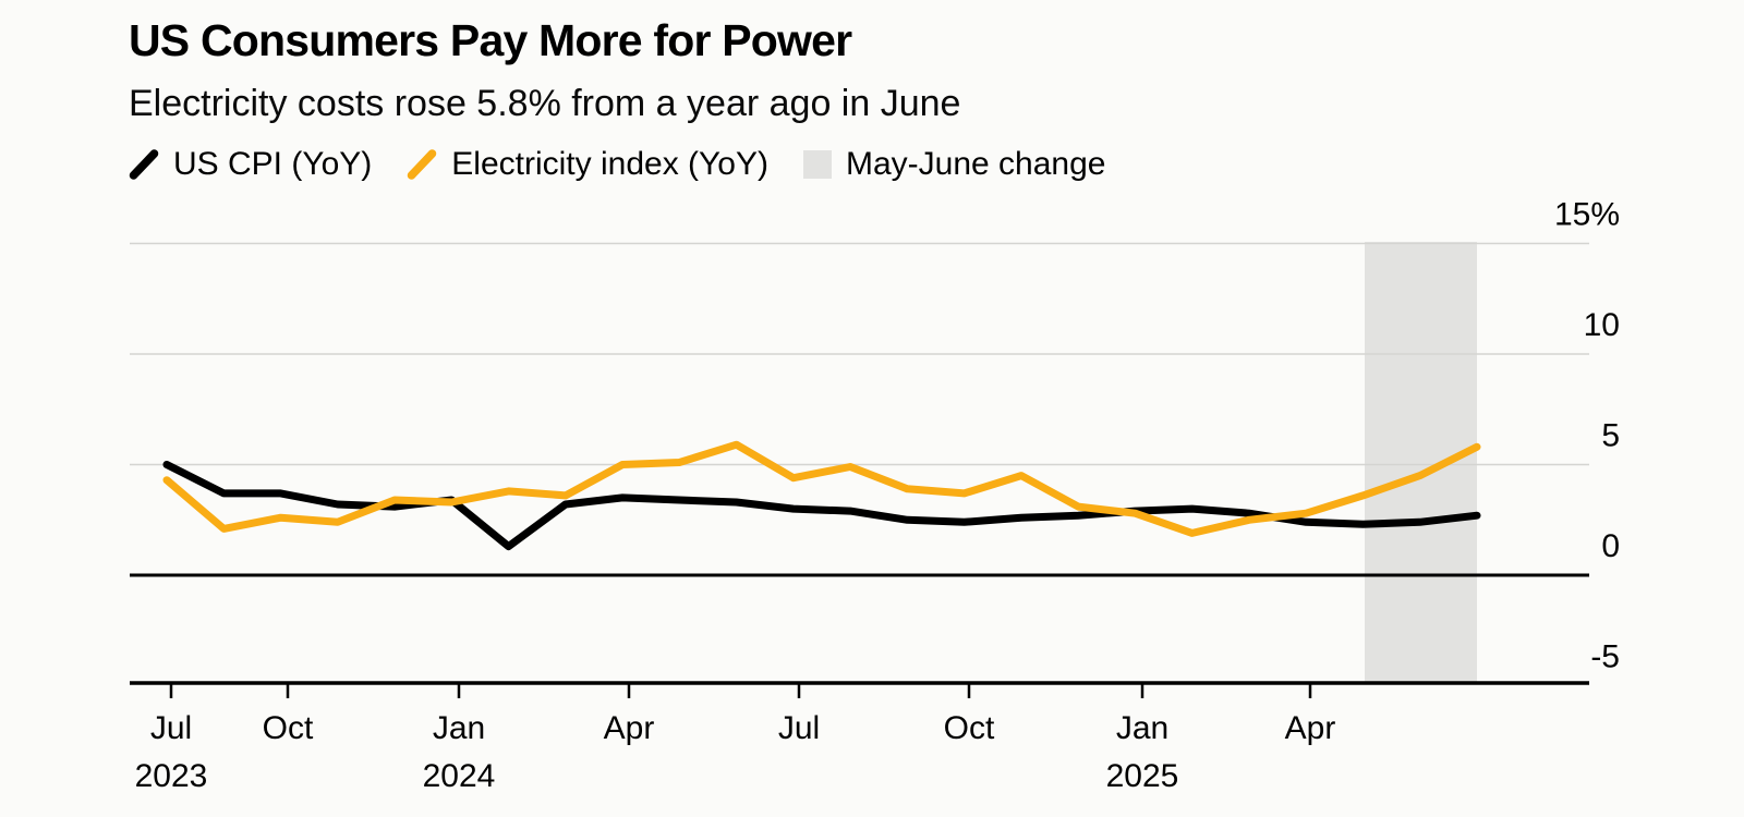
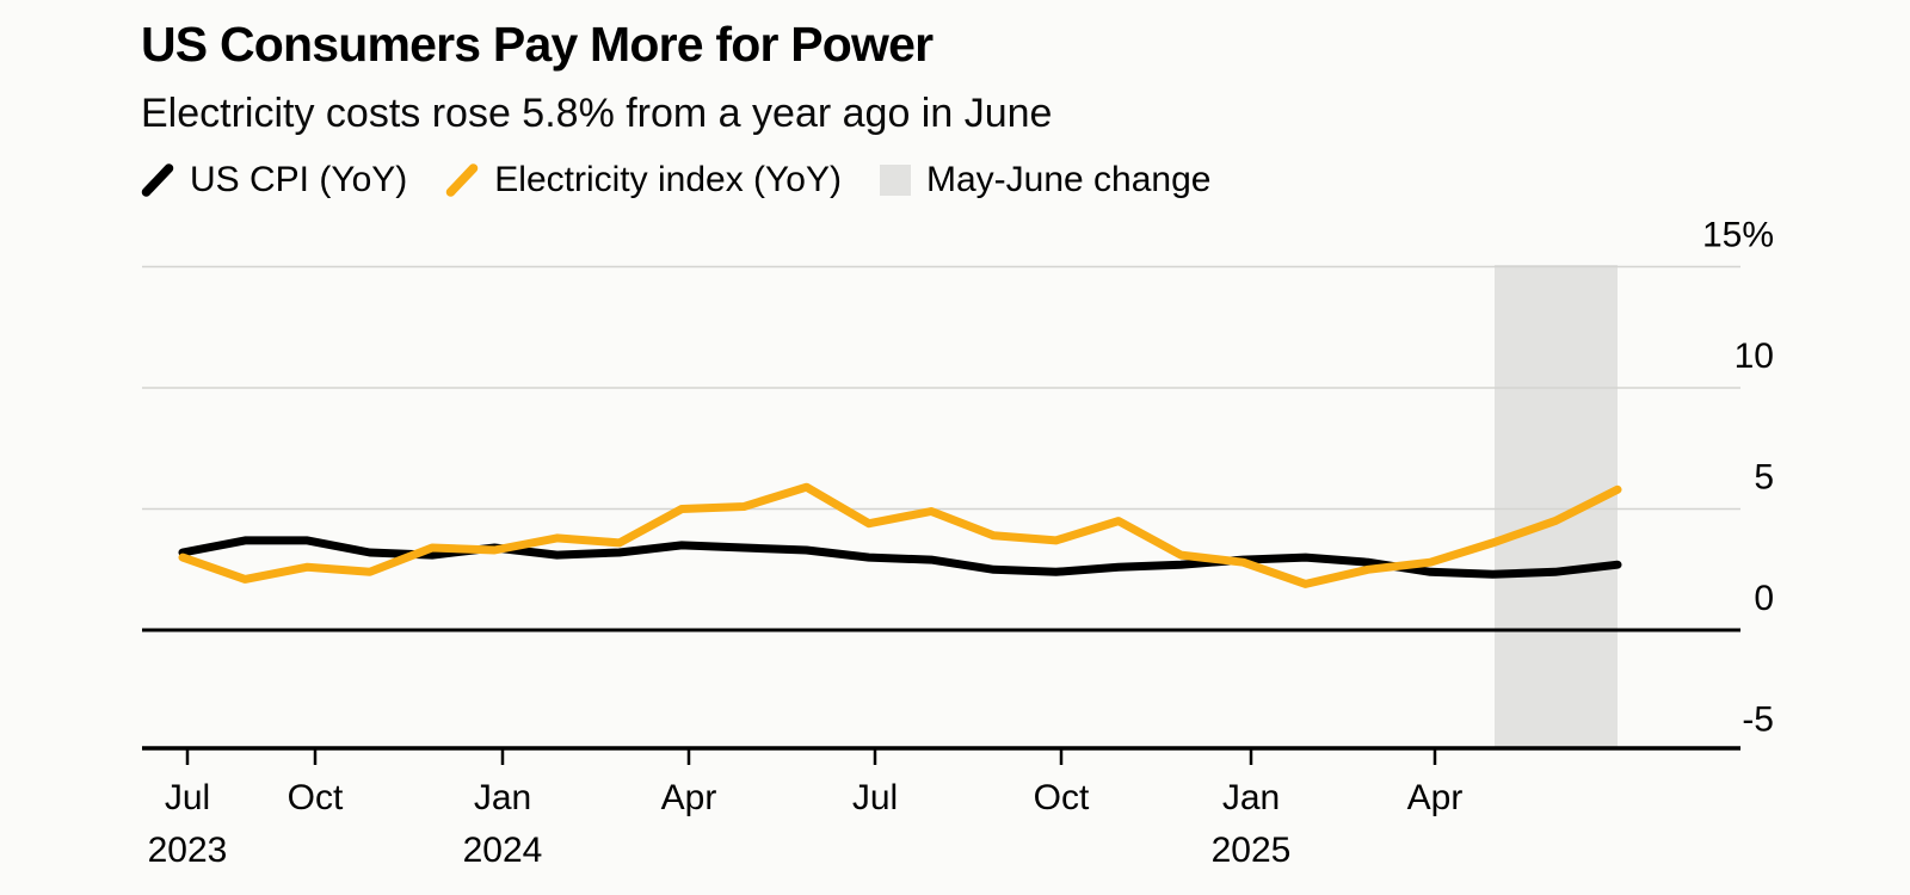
US CPI (YoY)/Jul 2023: 5.0% -> 3.2%
Electricity index (YoY)/Jul 2023: 4.3% -> 3.0%
US CPI (YoY)/Jan 2024: 1.3% -> 3.1%
